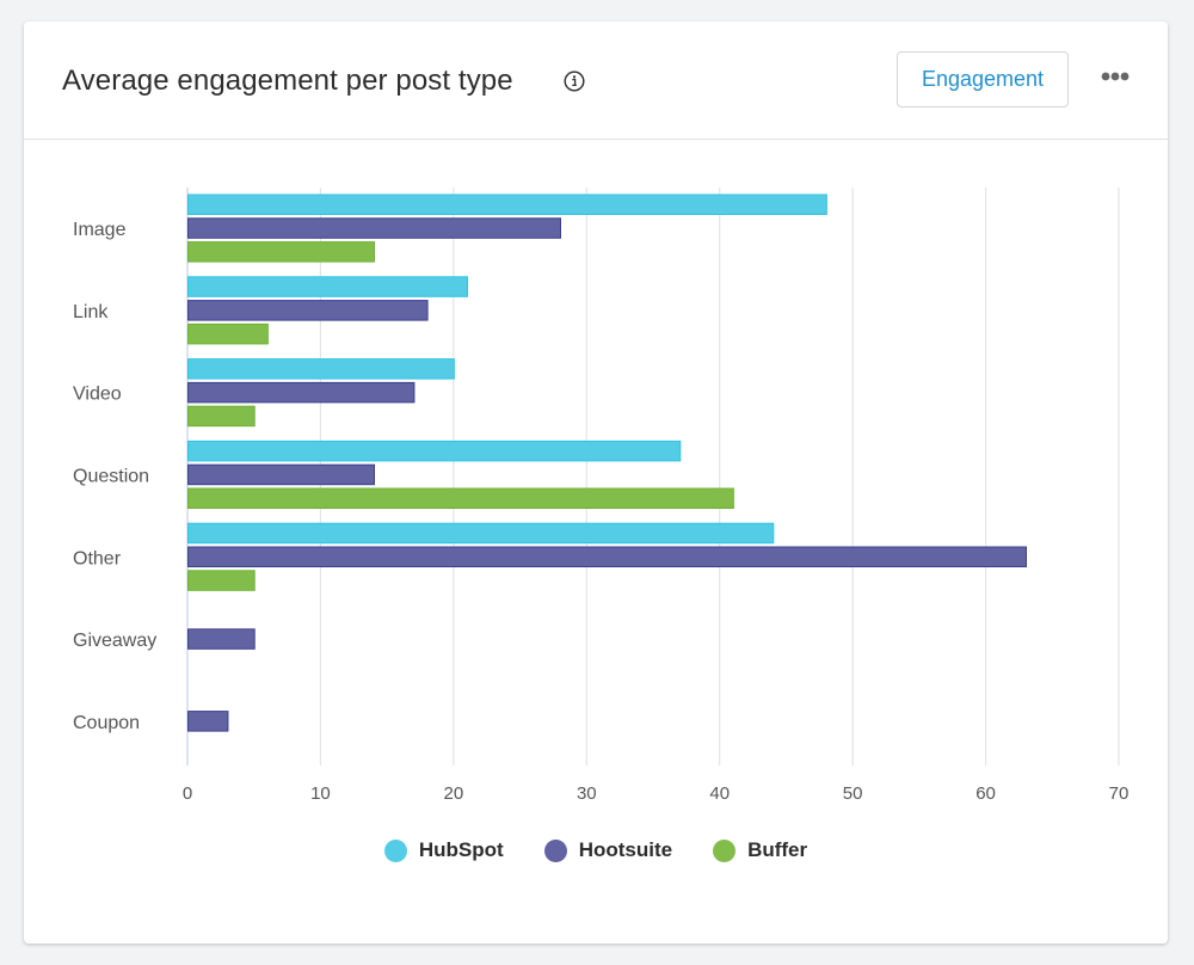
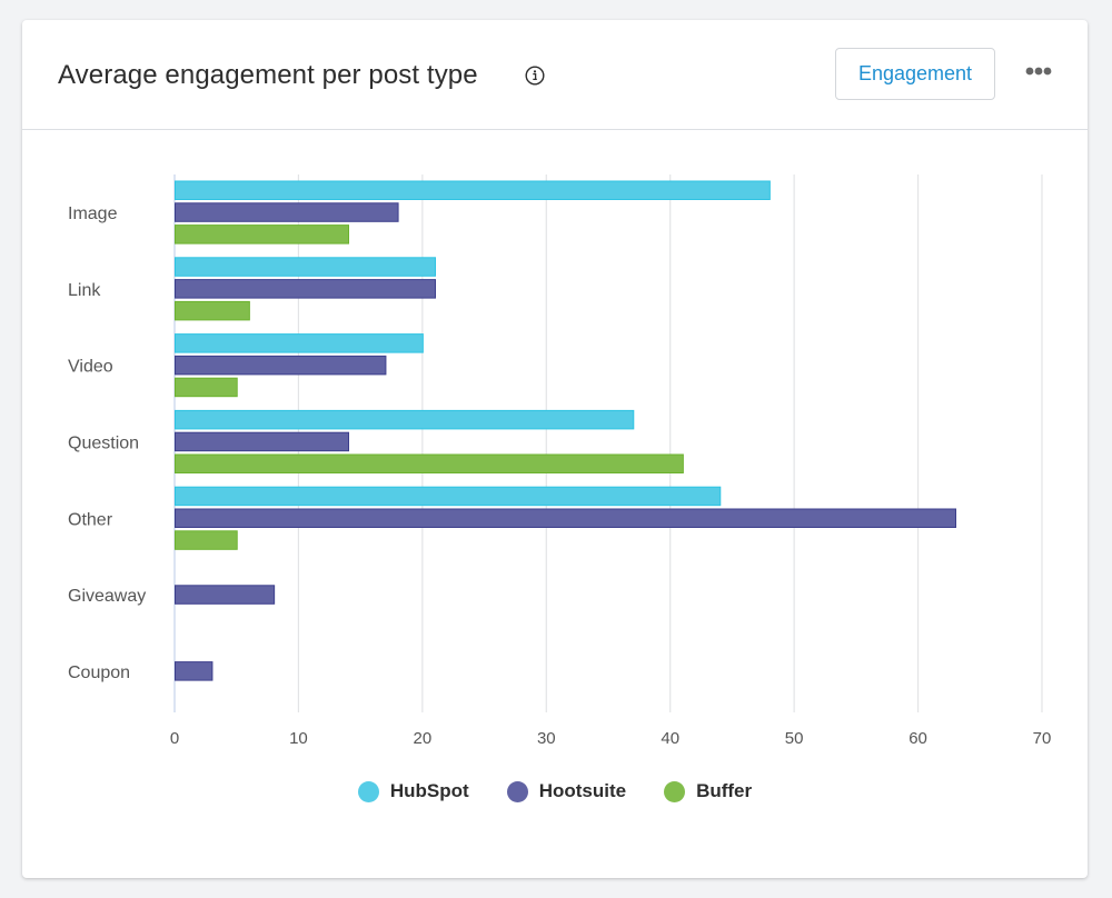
Hootsuite/Image: 28 -> 18
Hootsuite/Link: 18 -> 21
Hootsuite/Giveaway: 5 -> 8
